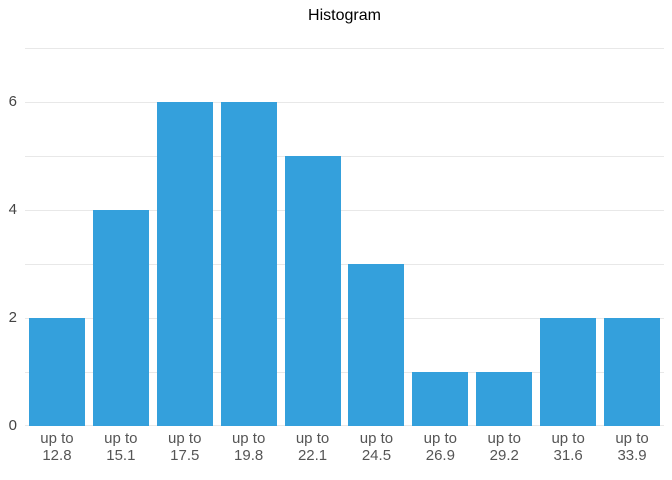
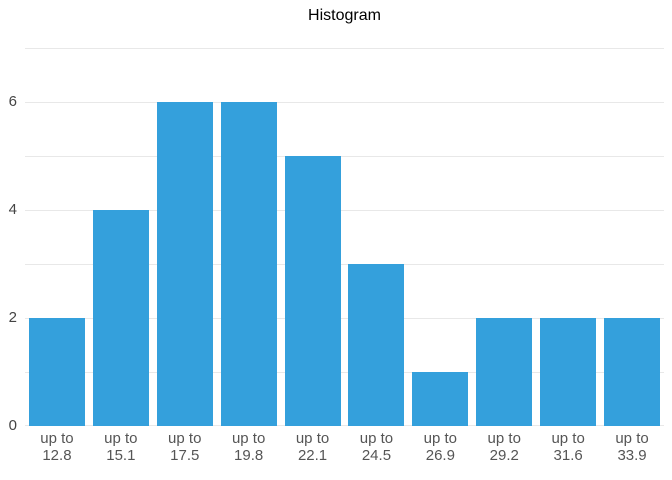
up to 29.2: 1 -> 2
